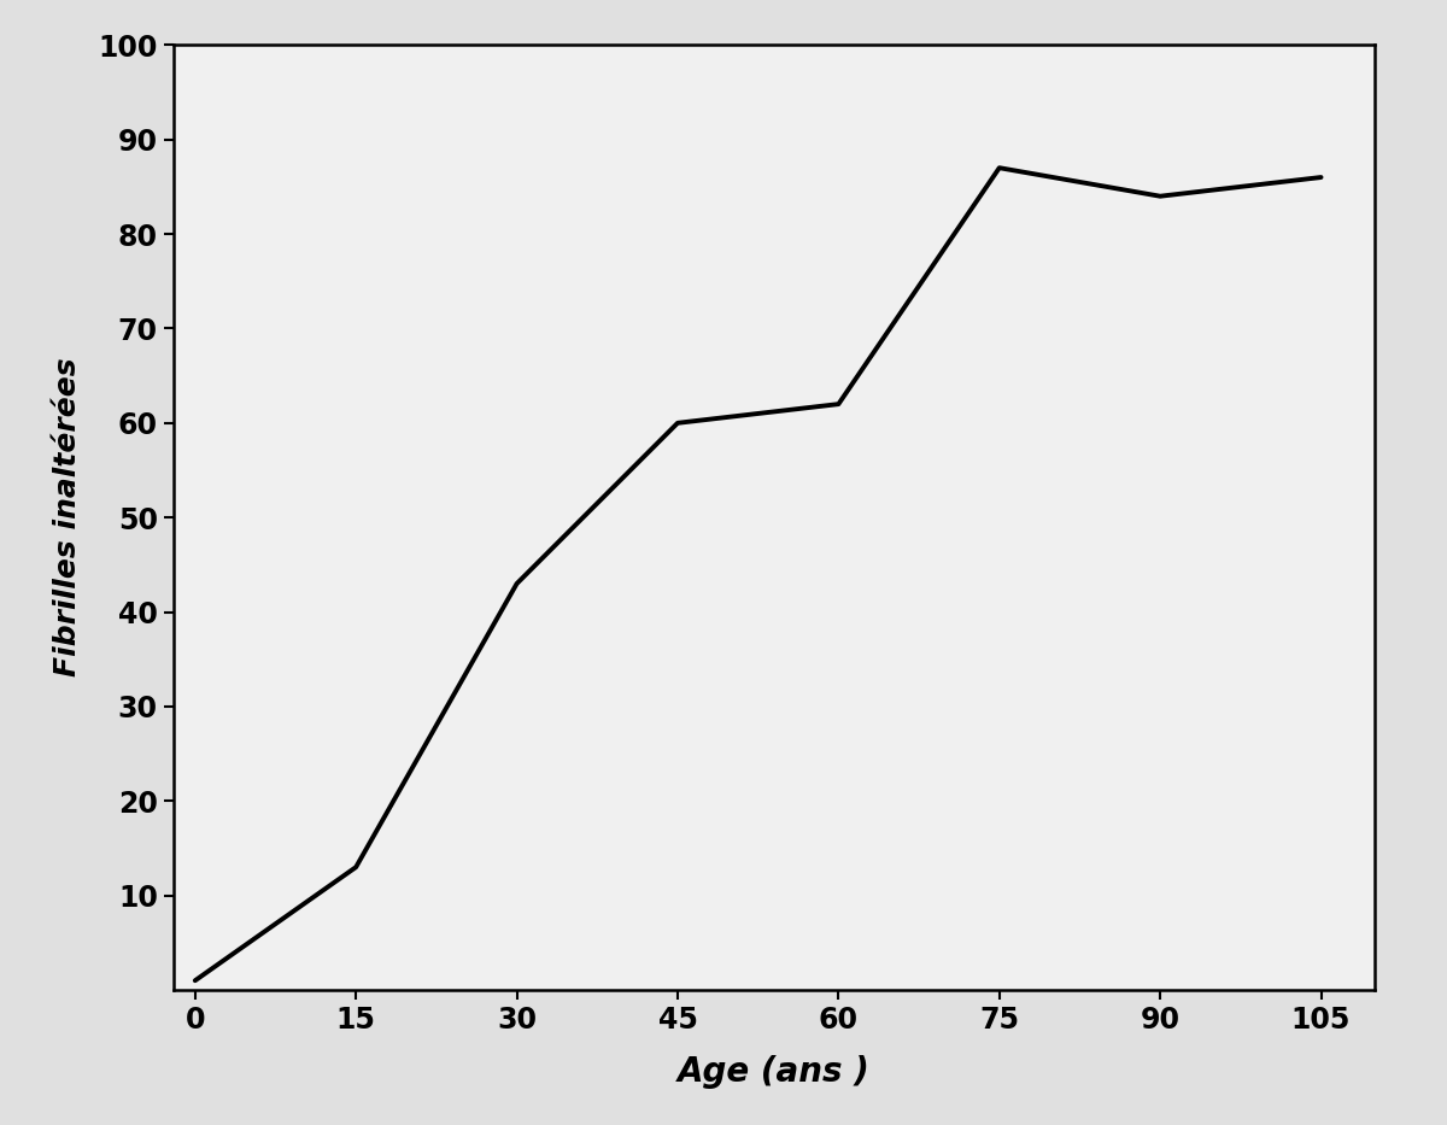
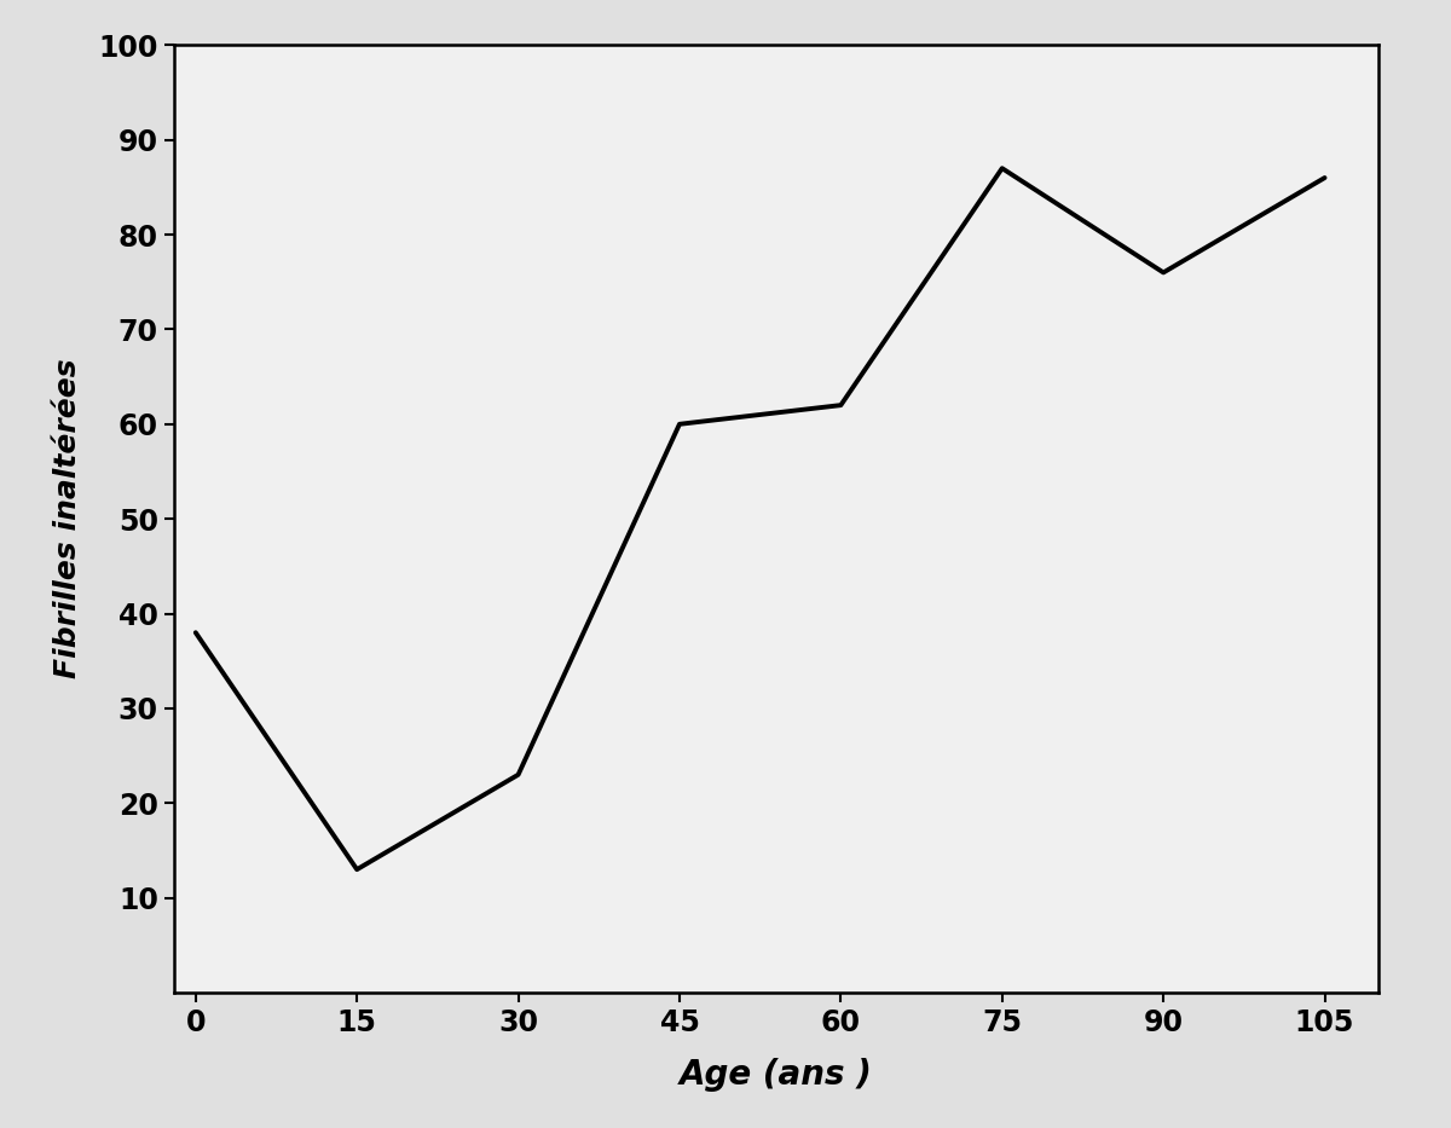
0: 1 -> 38
30: 43 -> 23
90: 84 -> 76
